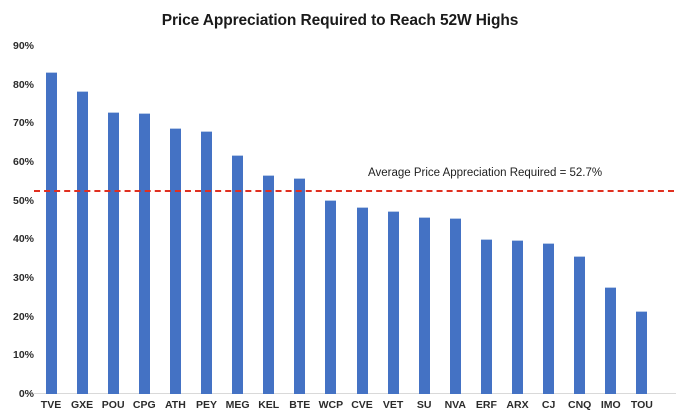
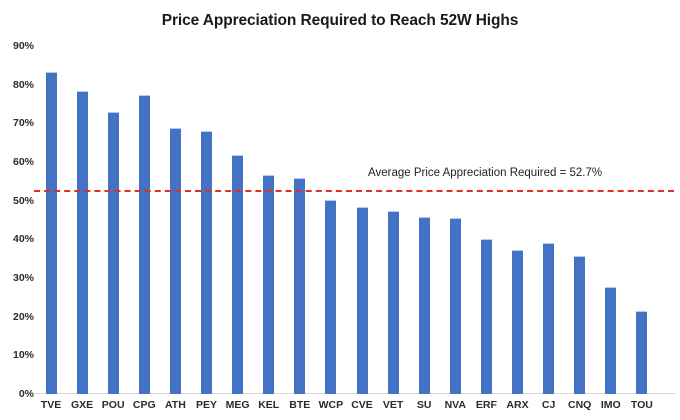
CPG: 72% -> 77%
ARX: 40% -> 37%
